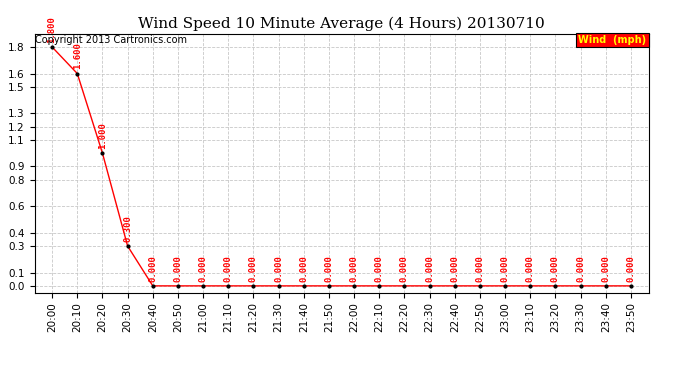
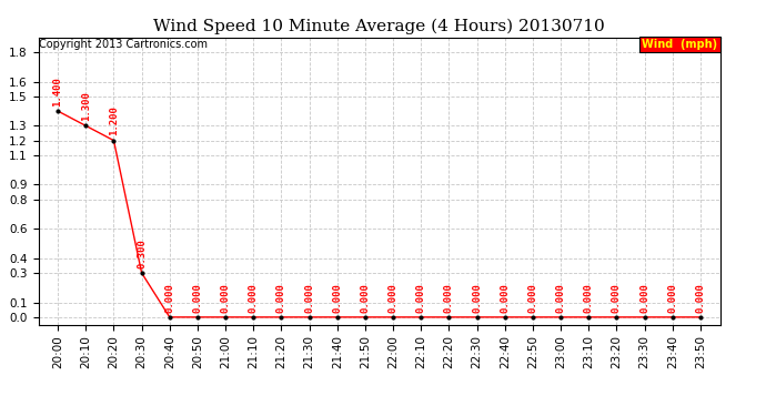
20:00: 1.8 -> 1.4
20:10: 1.600 -> 1.300
20:20: 1.000 -> 1.200
